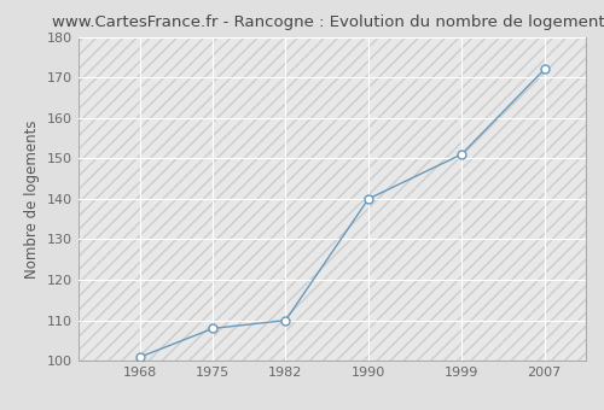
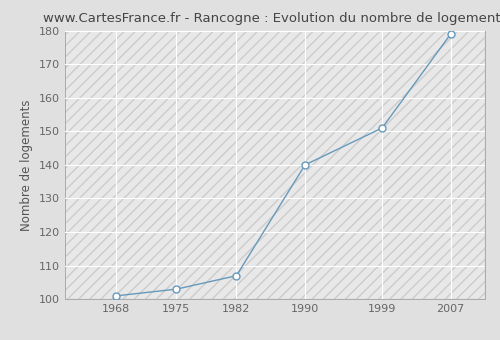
1975: 108 -> 103
1982: 110 -> 107
2007: 172 -> 179
